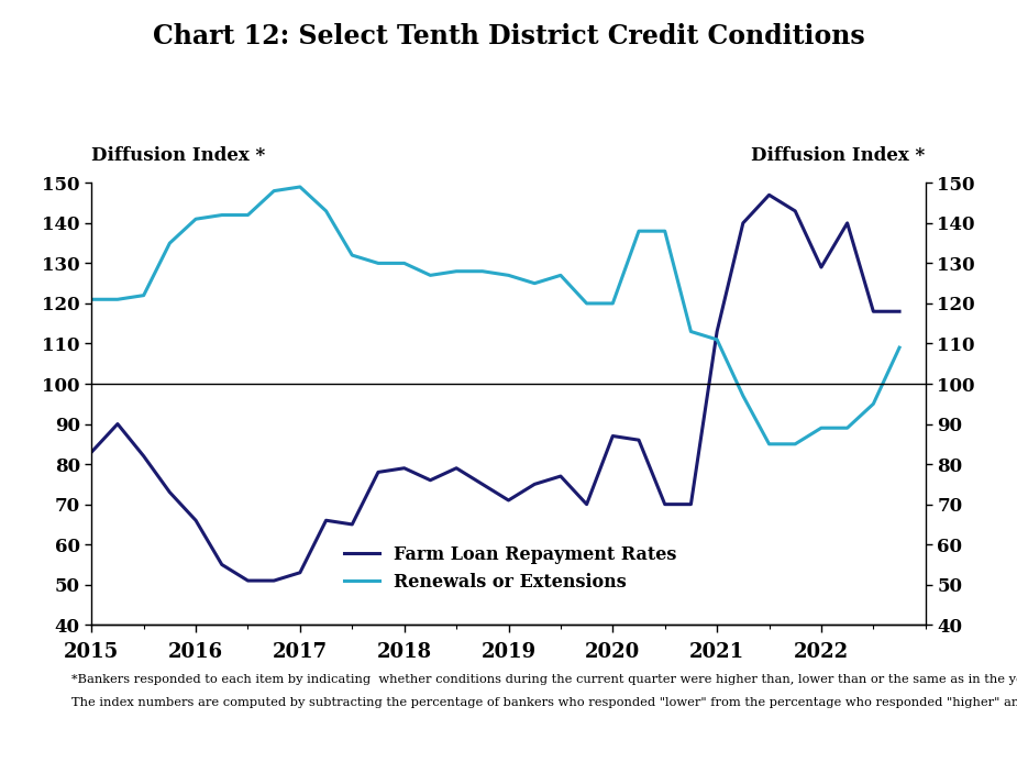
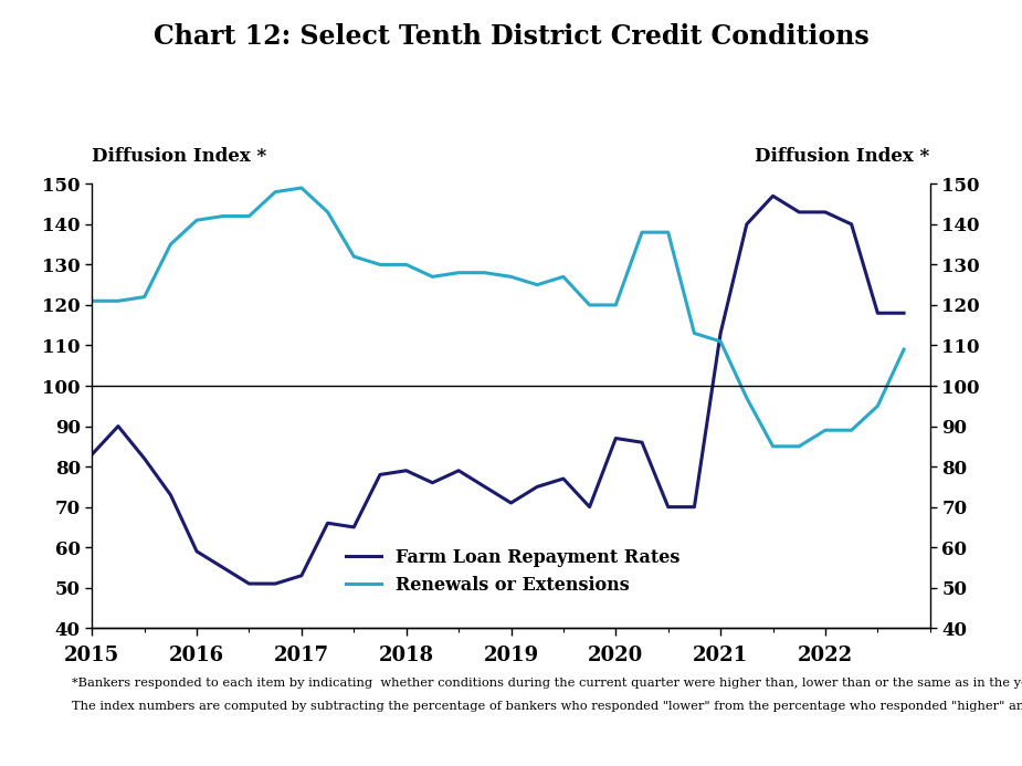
Farm Loan Repayment Rates/2016: 66 -> 59
Farm Loan Repayment Rates/2022: 129 -> 143
